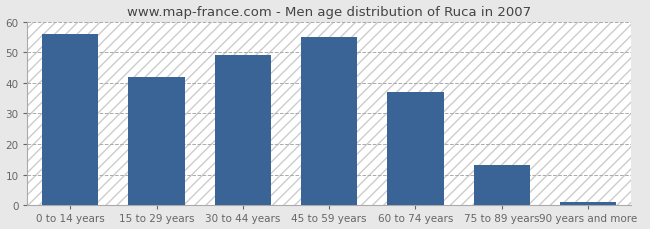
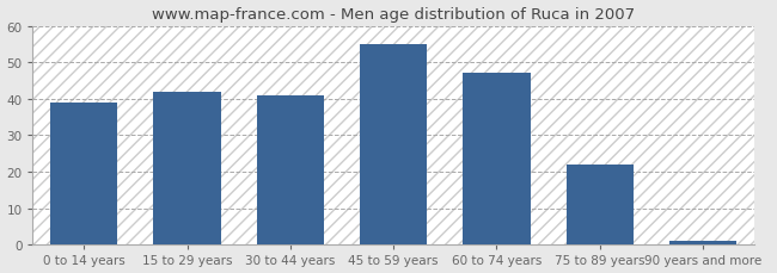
0 to 14 years: 56 -> 39
30 to 44 years: 49 -> 41
60 to 74 years: 37 -> 47
75 to 89 years: 13 -> 22
